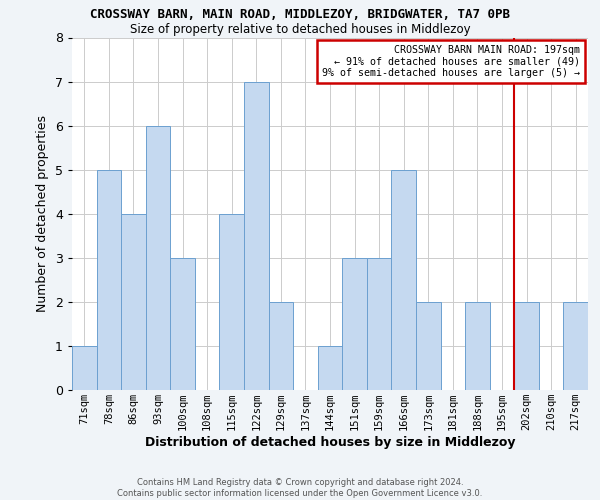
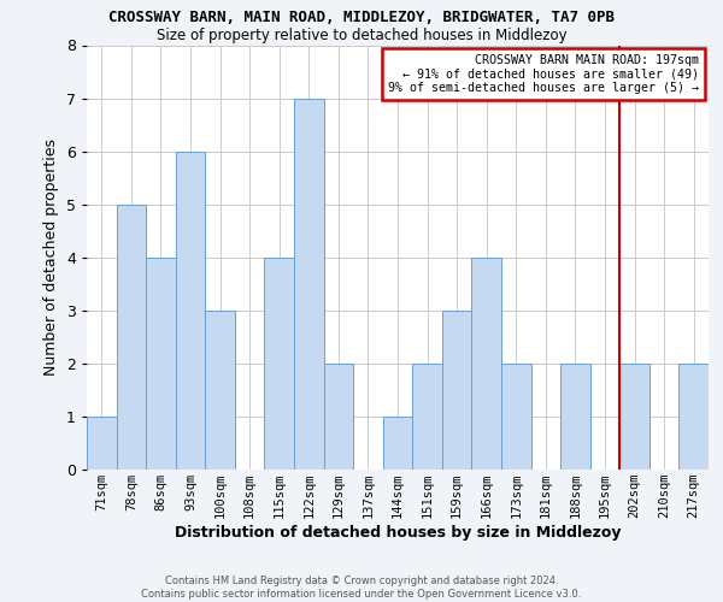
151sqm: 3 -> 2
166sqm: 5 -> 4
